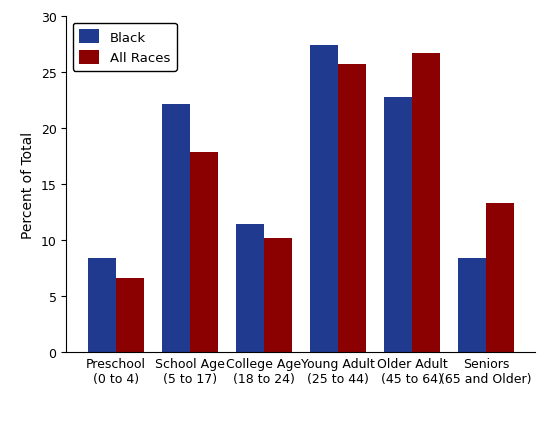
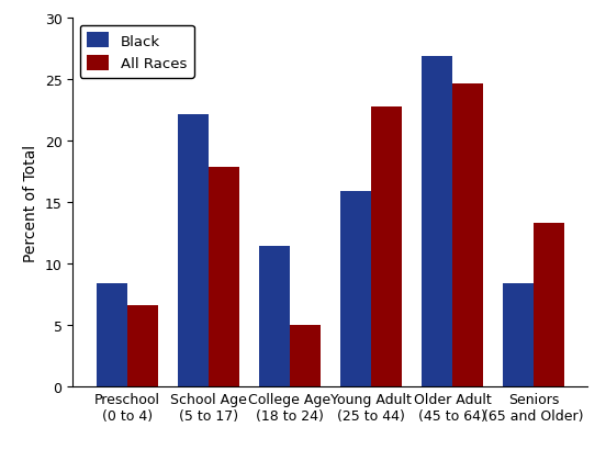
All Races/College Age (18 to 24): 10.2 -> 5.0
Black/Young Adult (25 to 44): 27.4 -> 15.9
All Races/Young Adult (25 to 44): 25.7 -> 22.8
Black/Older Adult (45 to 64): 22.8 -> 26.9
All Races/Older Adult (45 to 64): 26.7 -> 24.7
